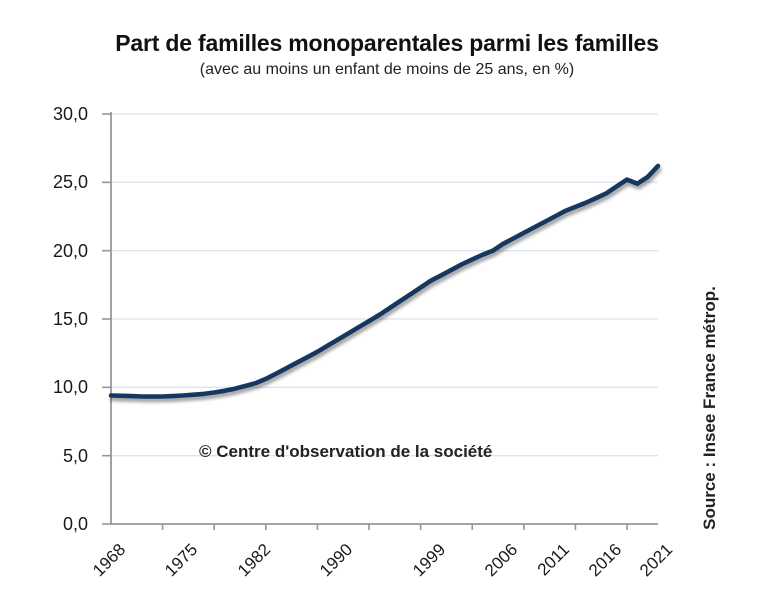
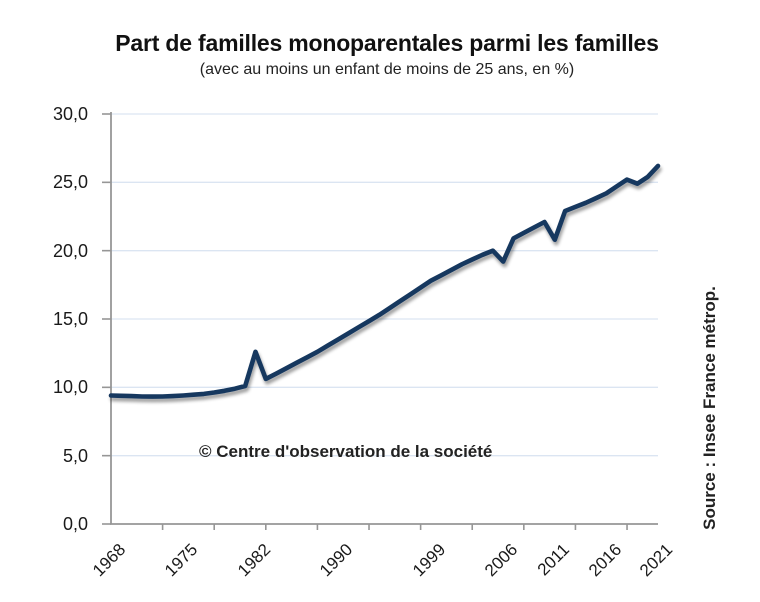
1982: 10,3 -> 12,6
2006: 20,5 -> 19,2
2011: 22,5 -> 20,8
